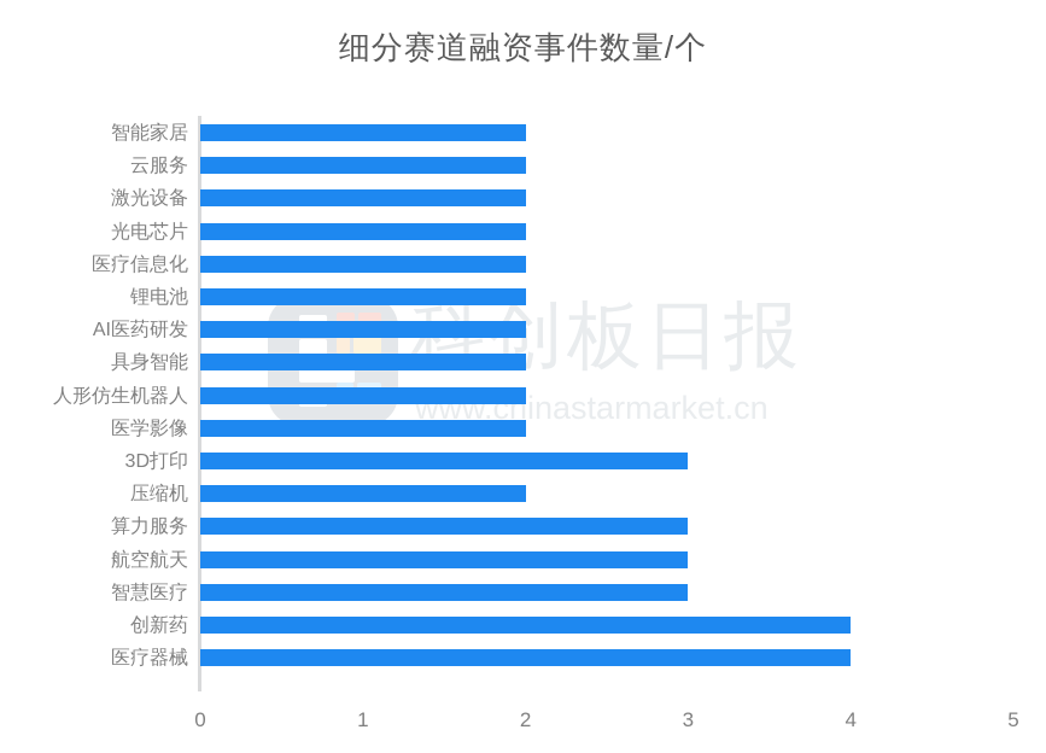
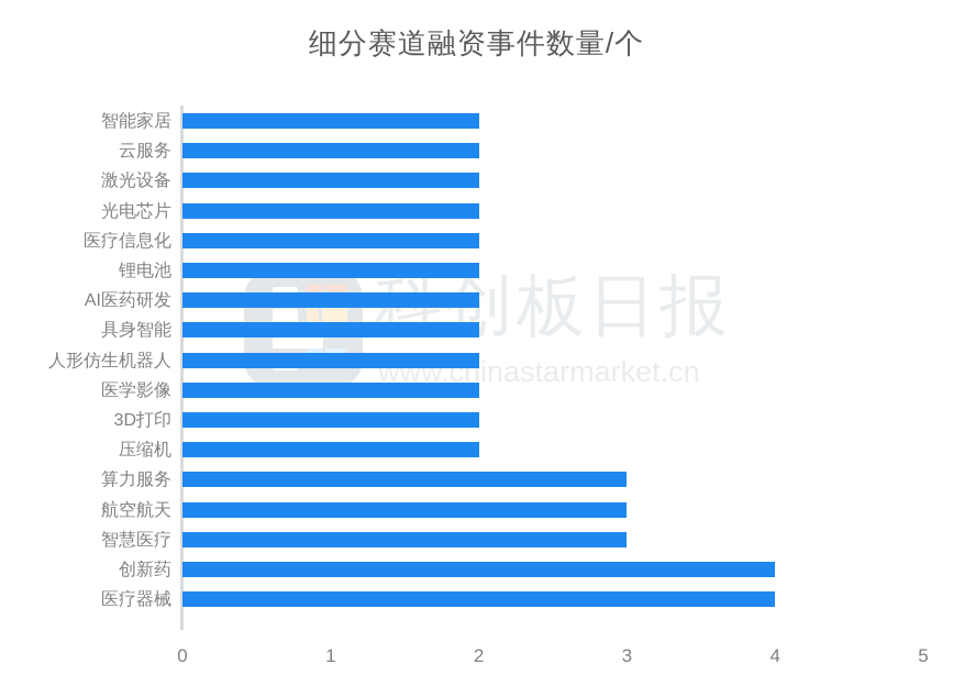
3D打印: 3 -> 2
